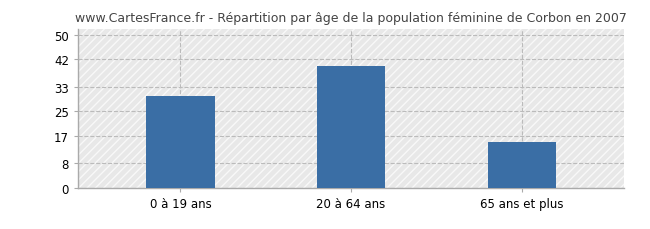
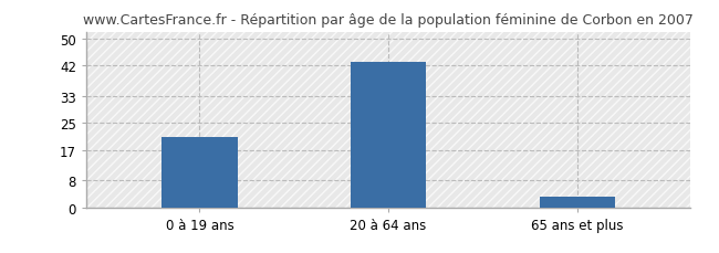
0 à 19 ans: 30 -> 21
20 à 64 ans: 40 -> 43
65 ans et plus: 15 -> 3
